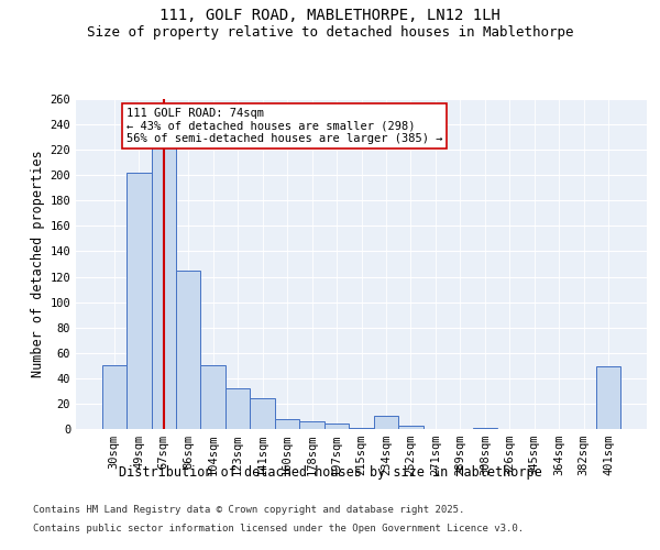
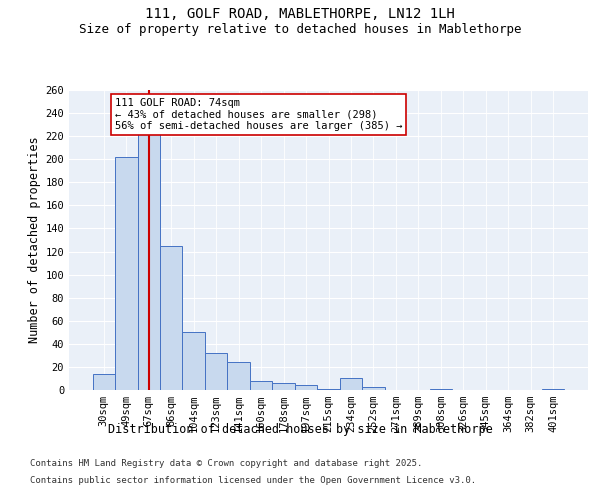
30sqm: 50 -> 14
401sqm: 49 -> 1
